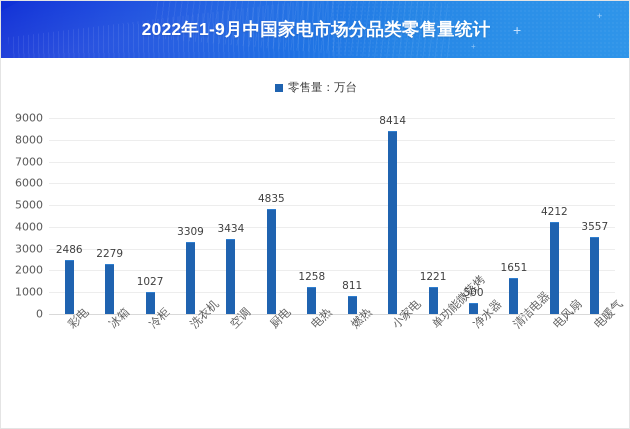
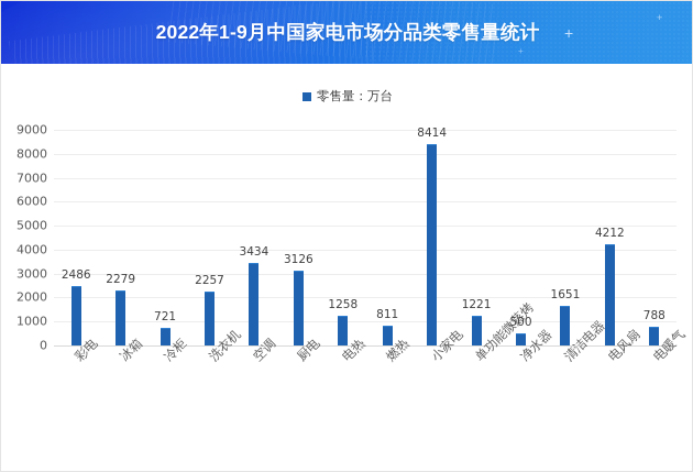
冷柜: 1027 -> 721
洗衣机: 3309 -> 2257
厨电: 4835 -> 3126
电暖气: 3557 -> 788
